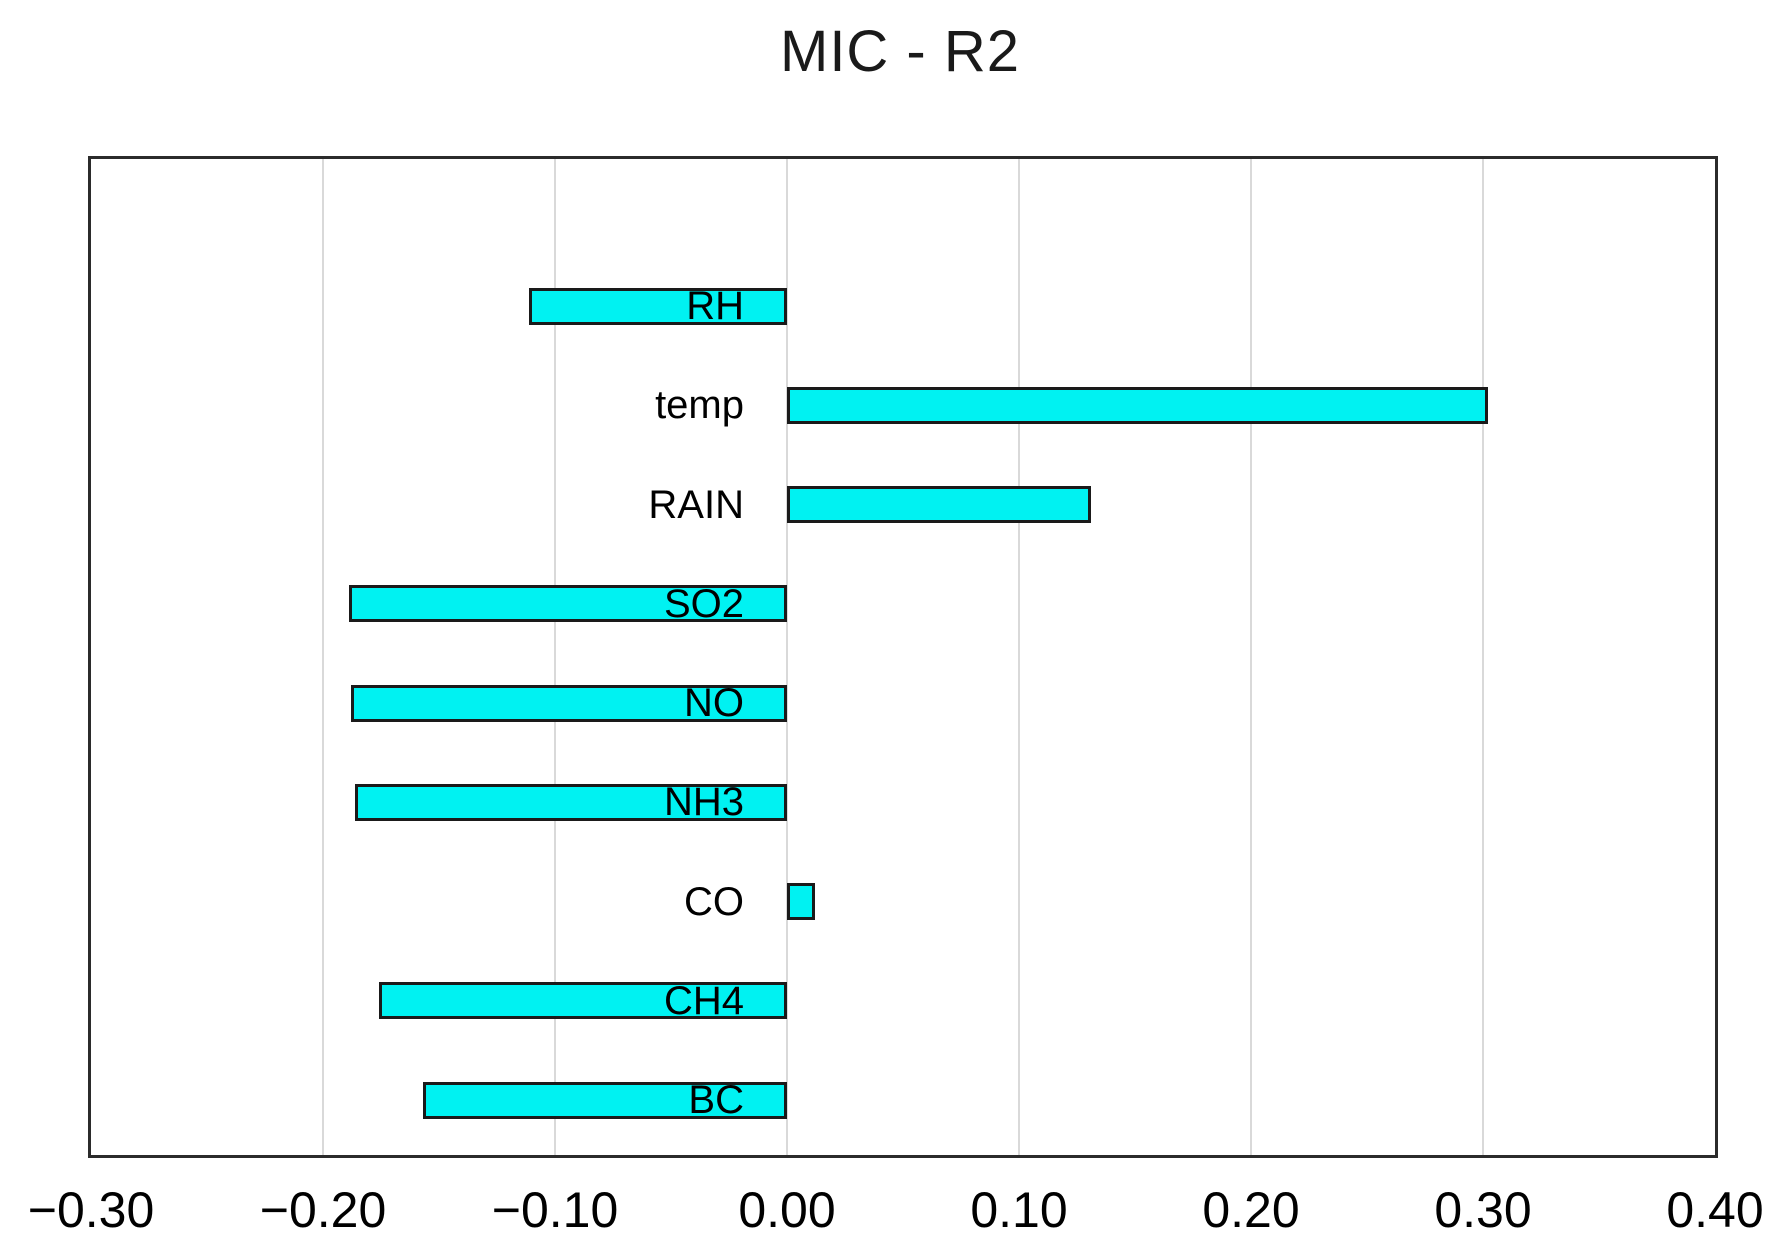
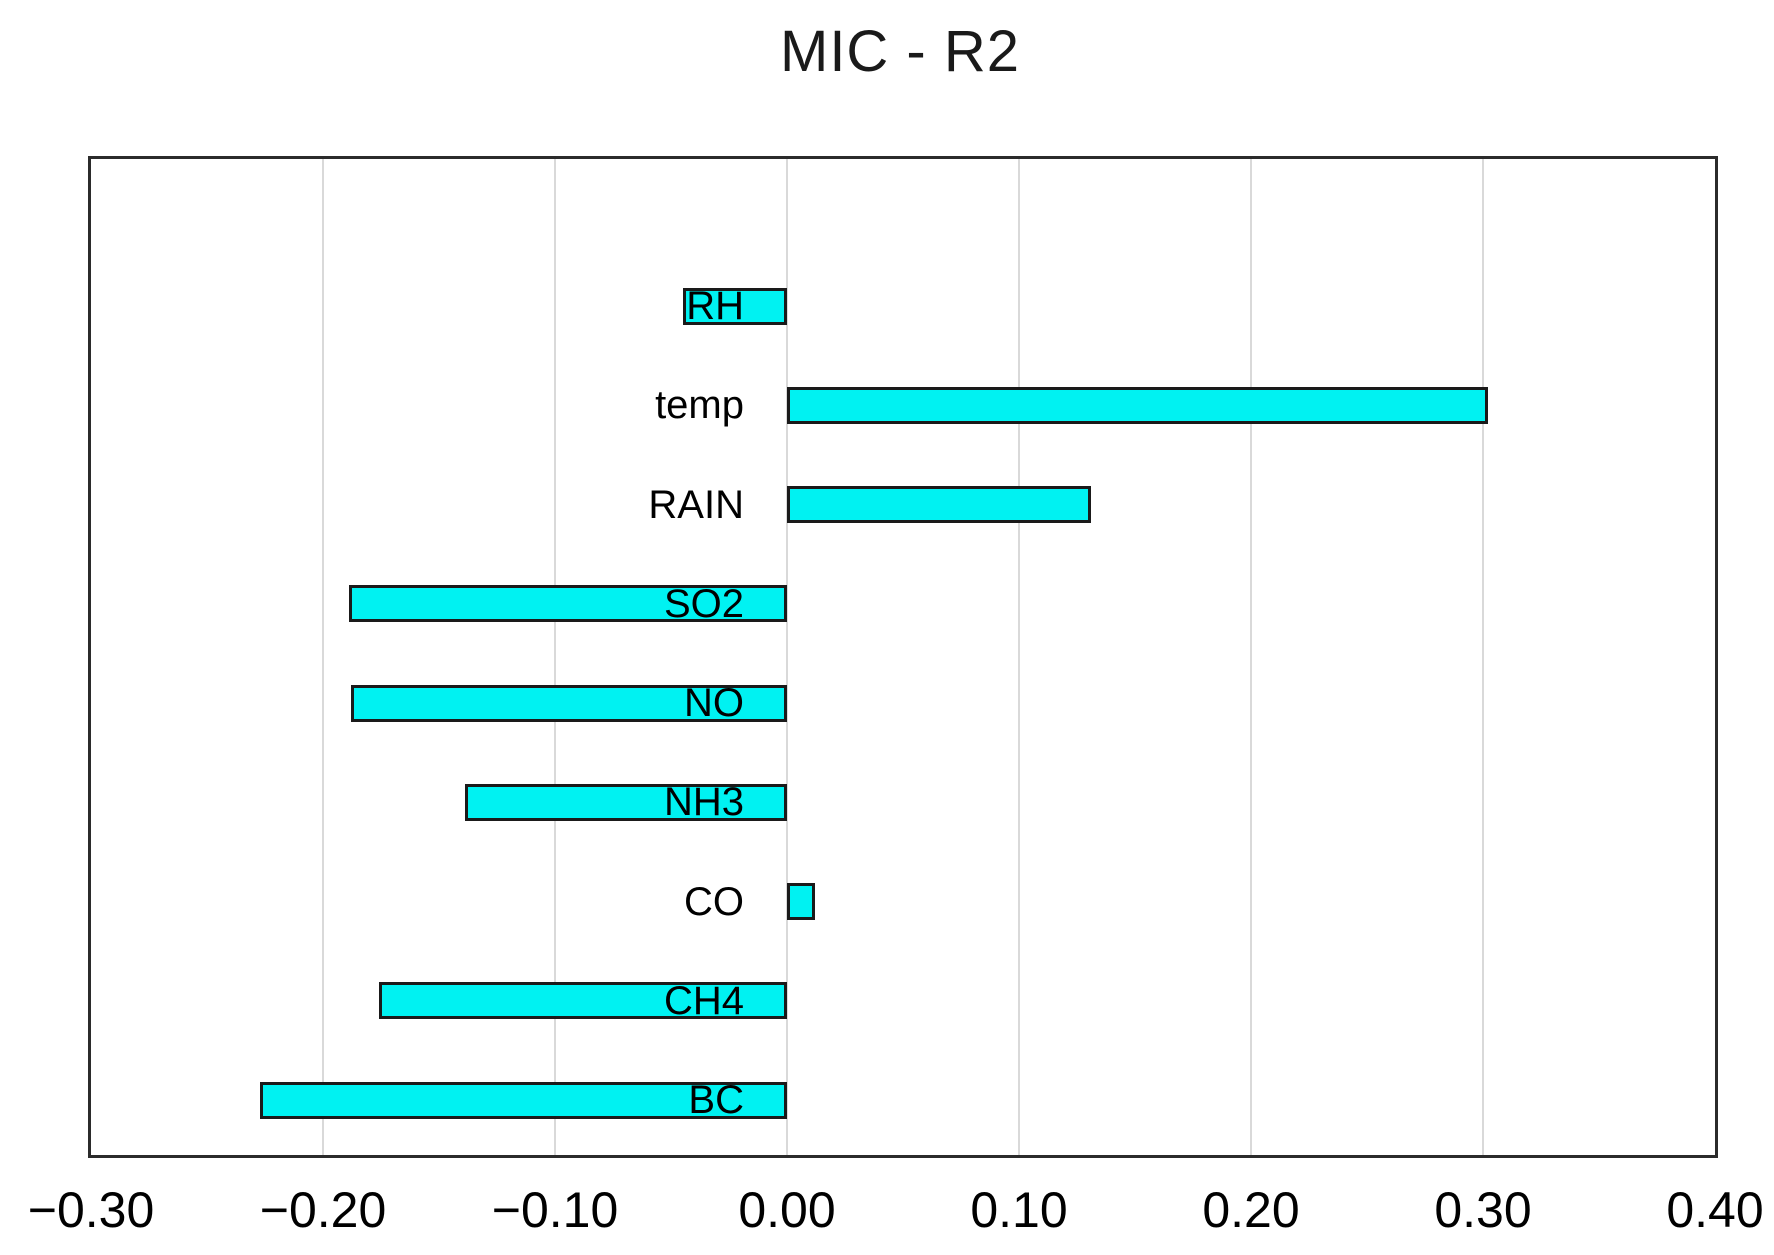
RH: -0.111 -> -0.045
NH3: -0.186 -> -0.139
BC: -0.157 -> -0.227
